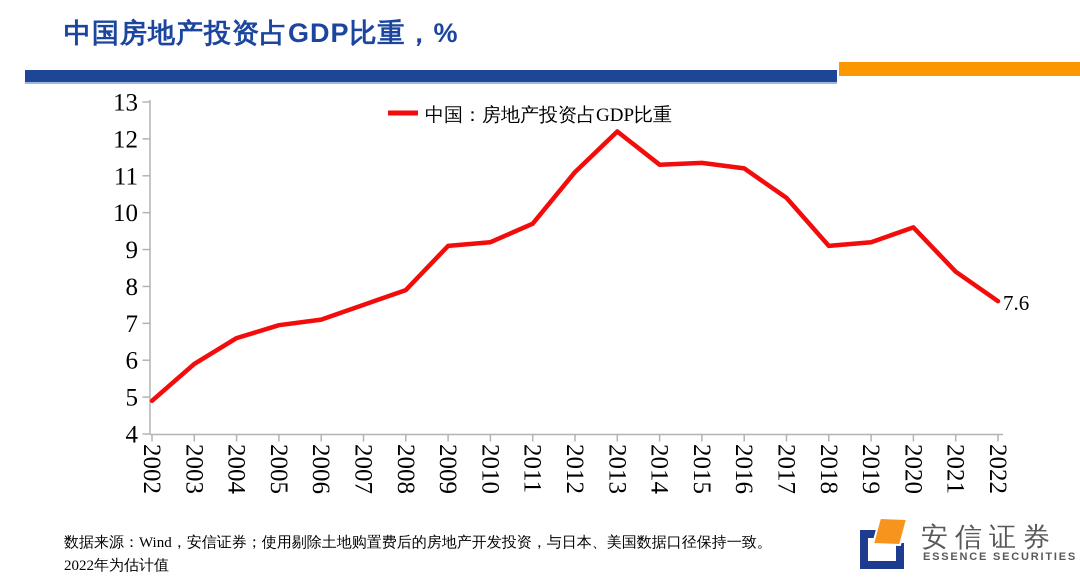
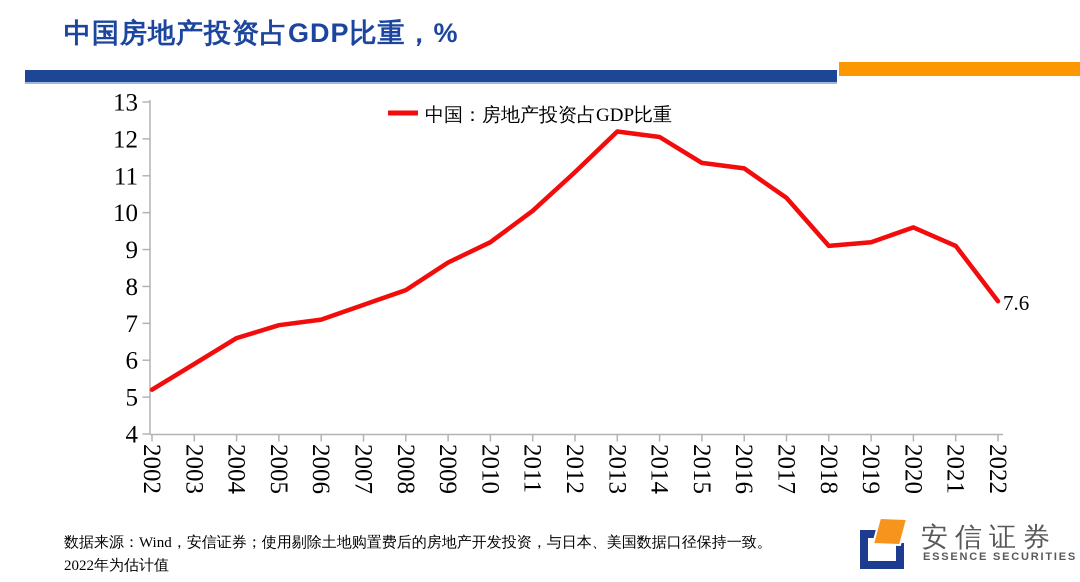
2002: 4.9 -> 5.2
2009: 9.1 -> 8.7
2011: 9.7 -> 10.1
2014: 11.3 -> 12.1
2021: 8.4 -> 9.1
